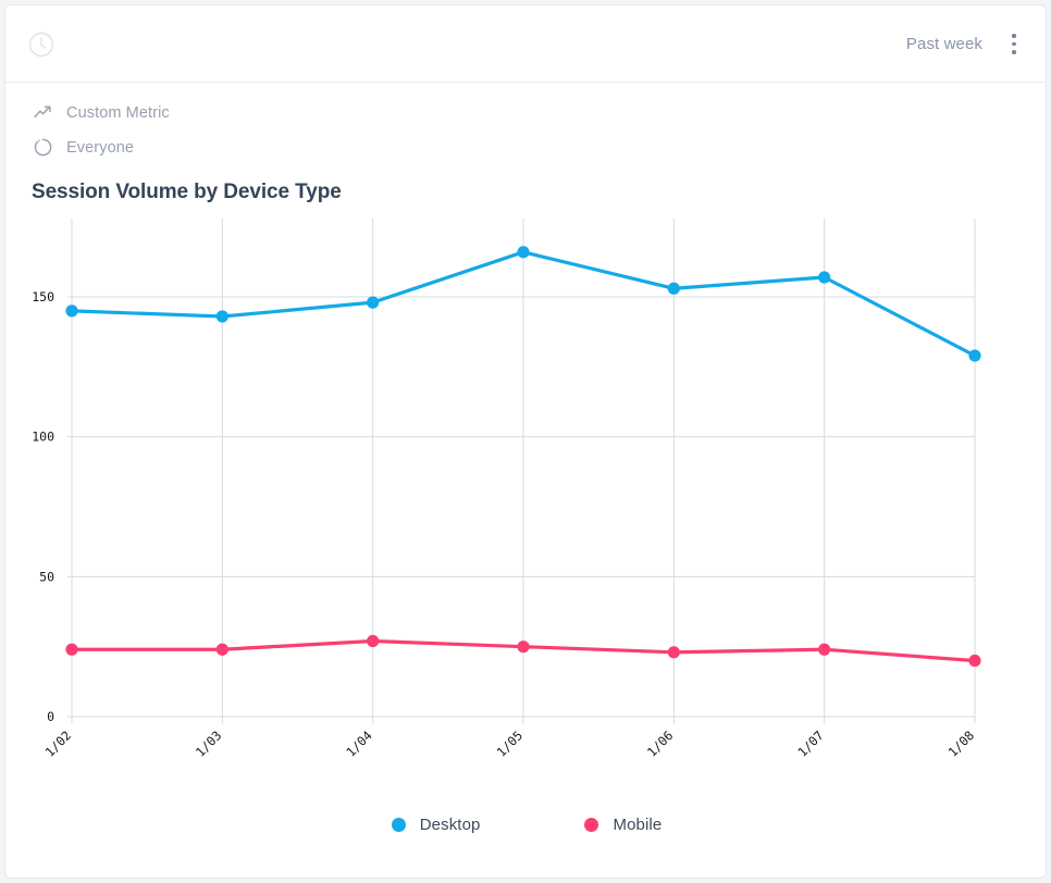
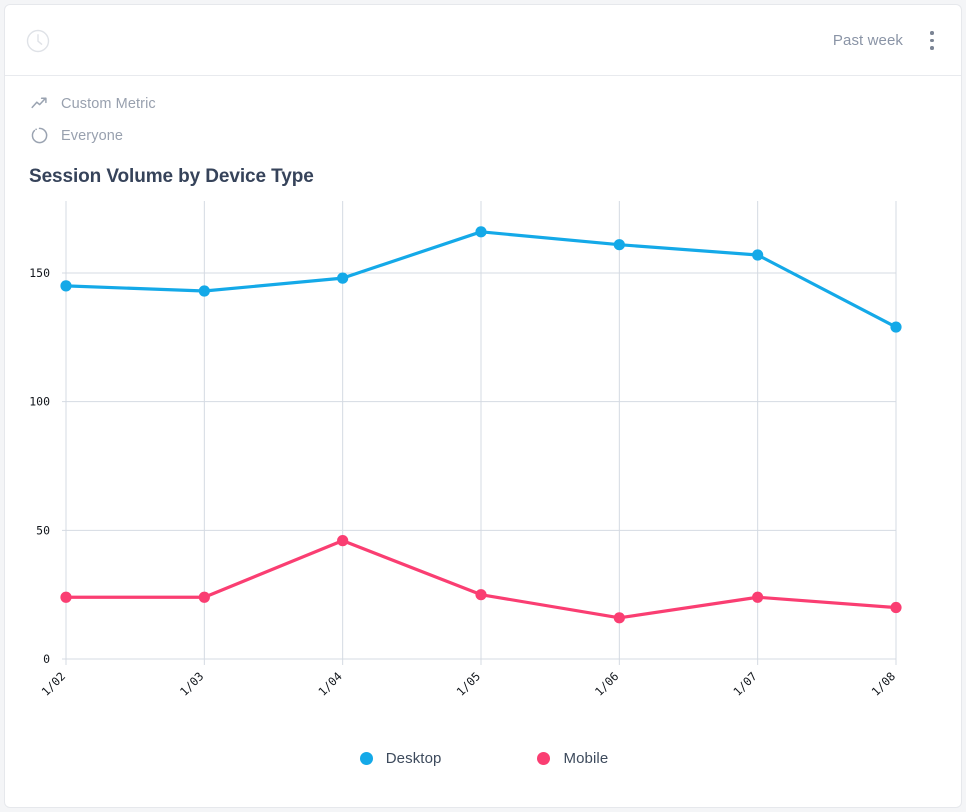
Mobile/1/04: 27 -> 46
Desktop/1/06: 153 -> 161
Mobile/1/06: 23 -> 16
